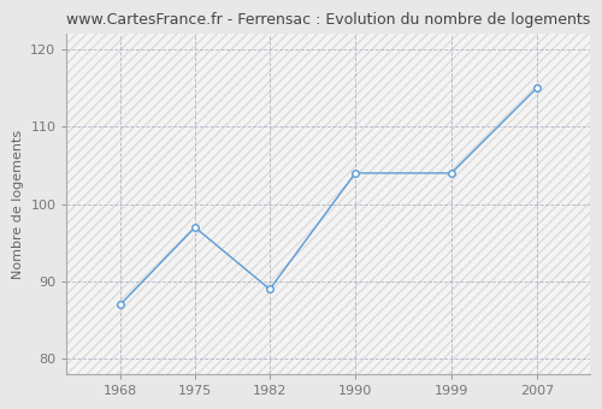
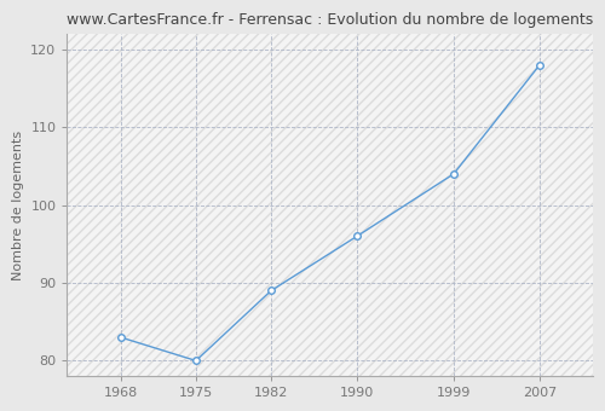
1968: 87 -> 83
1975: 97 -> 80
1990: 104 -> 96
2007: 115 -> 118
